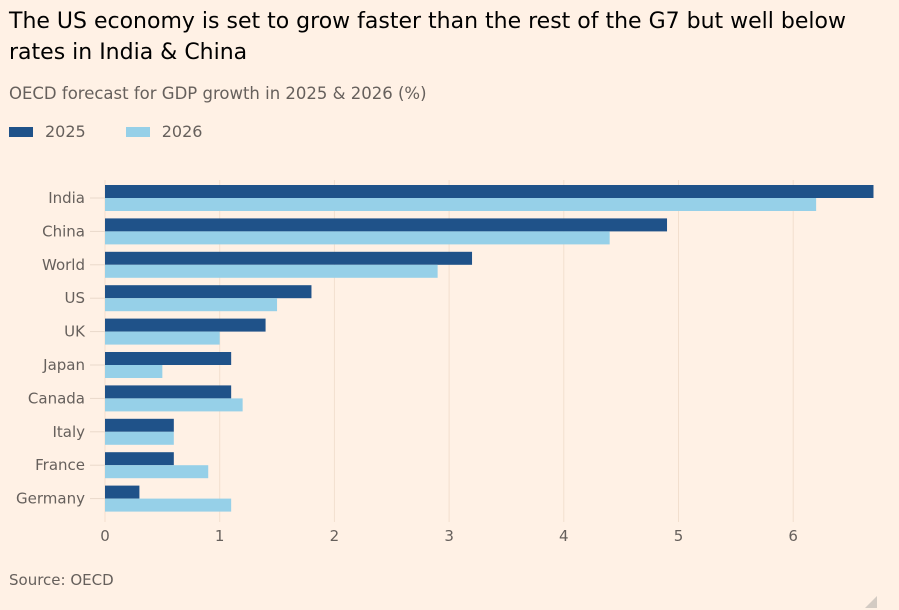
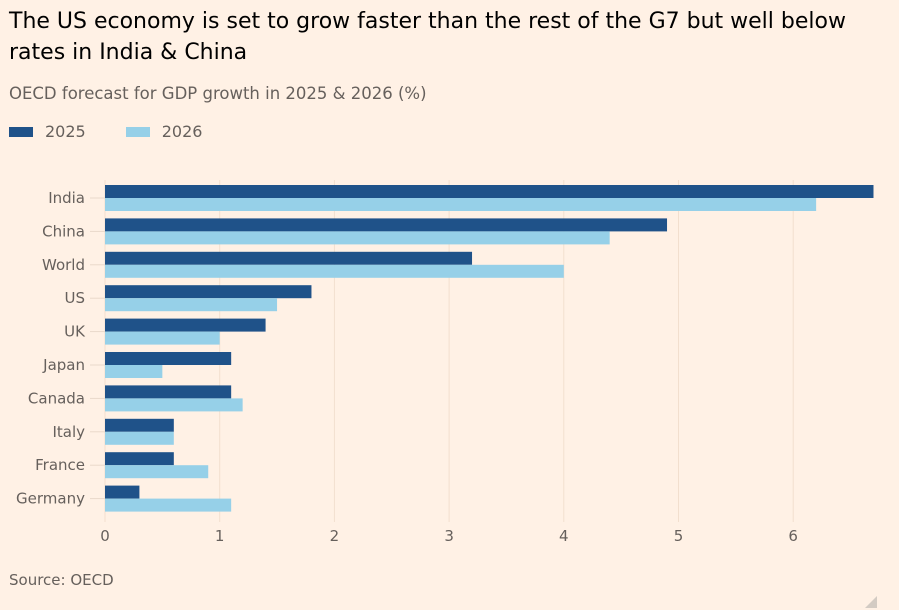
2026/World: 2.9 -> 4.0
